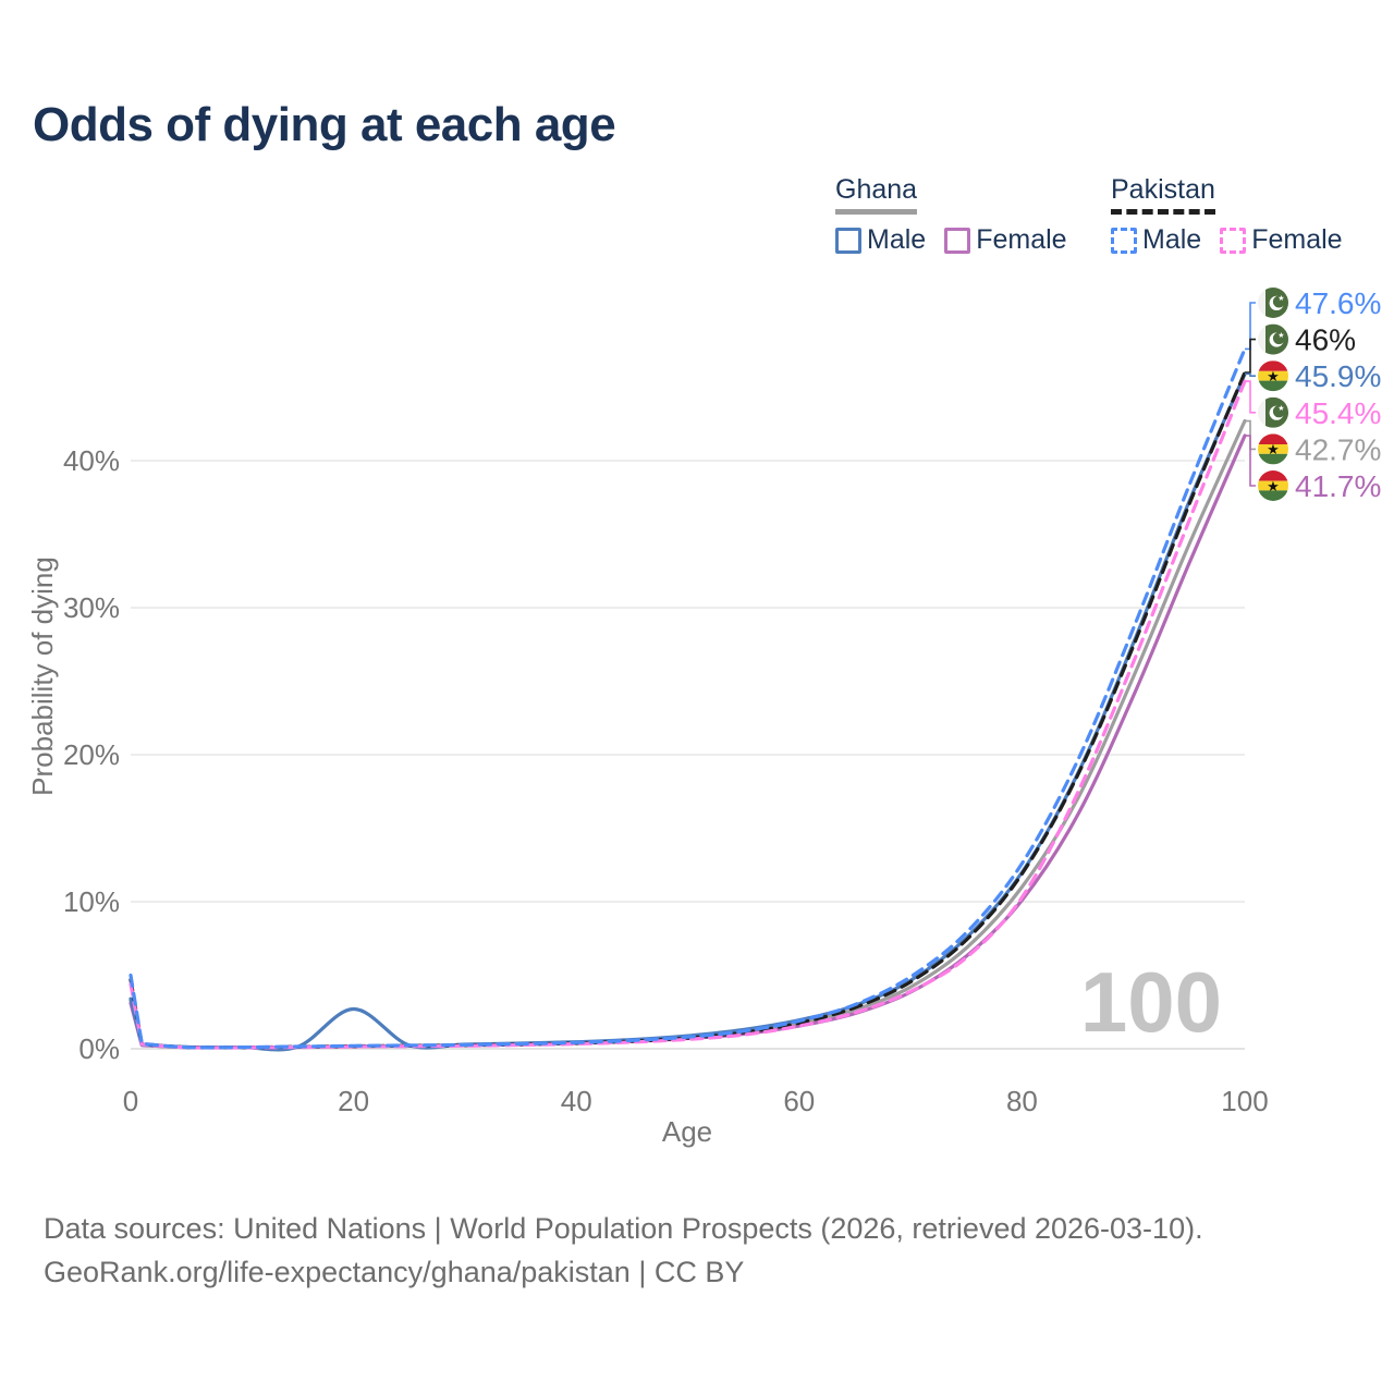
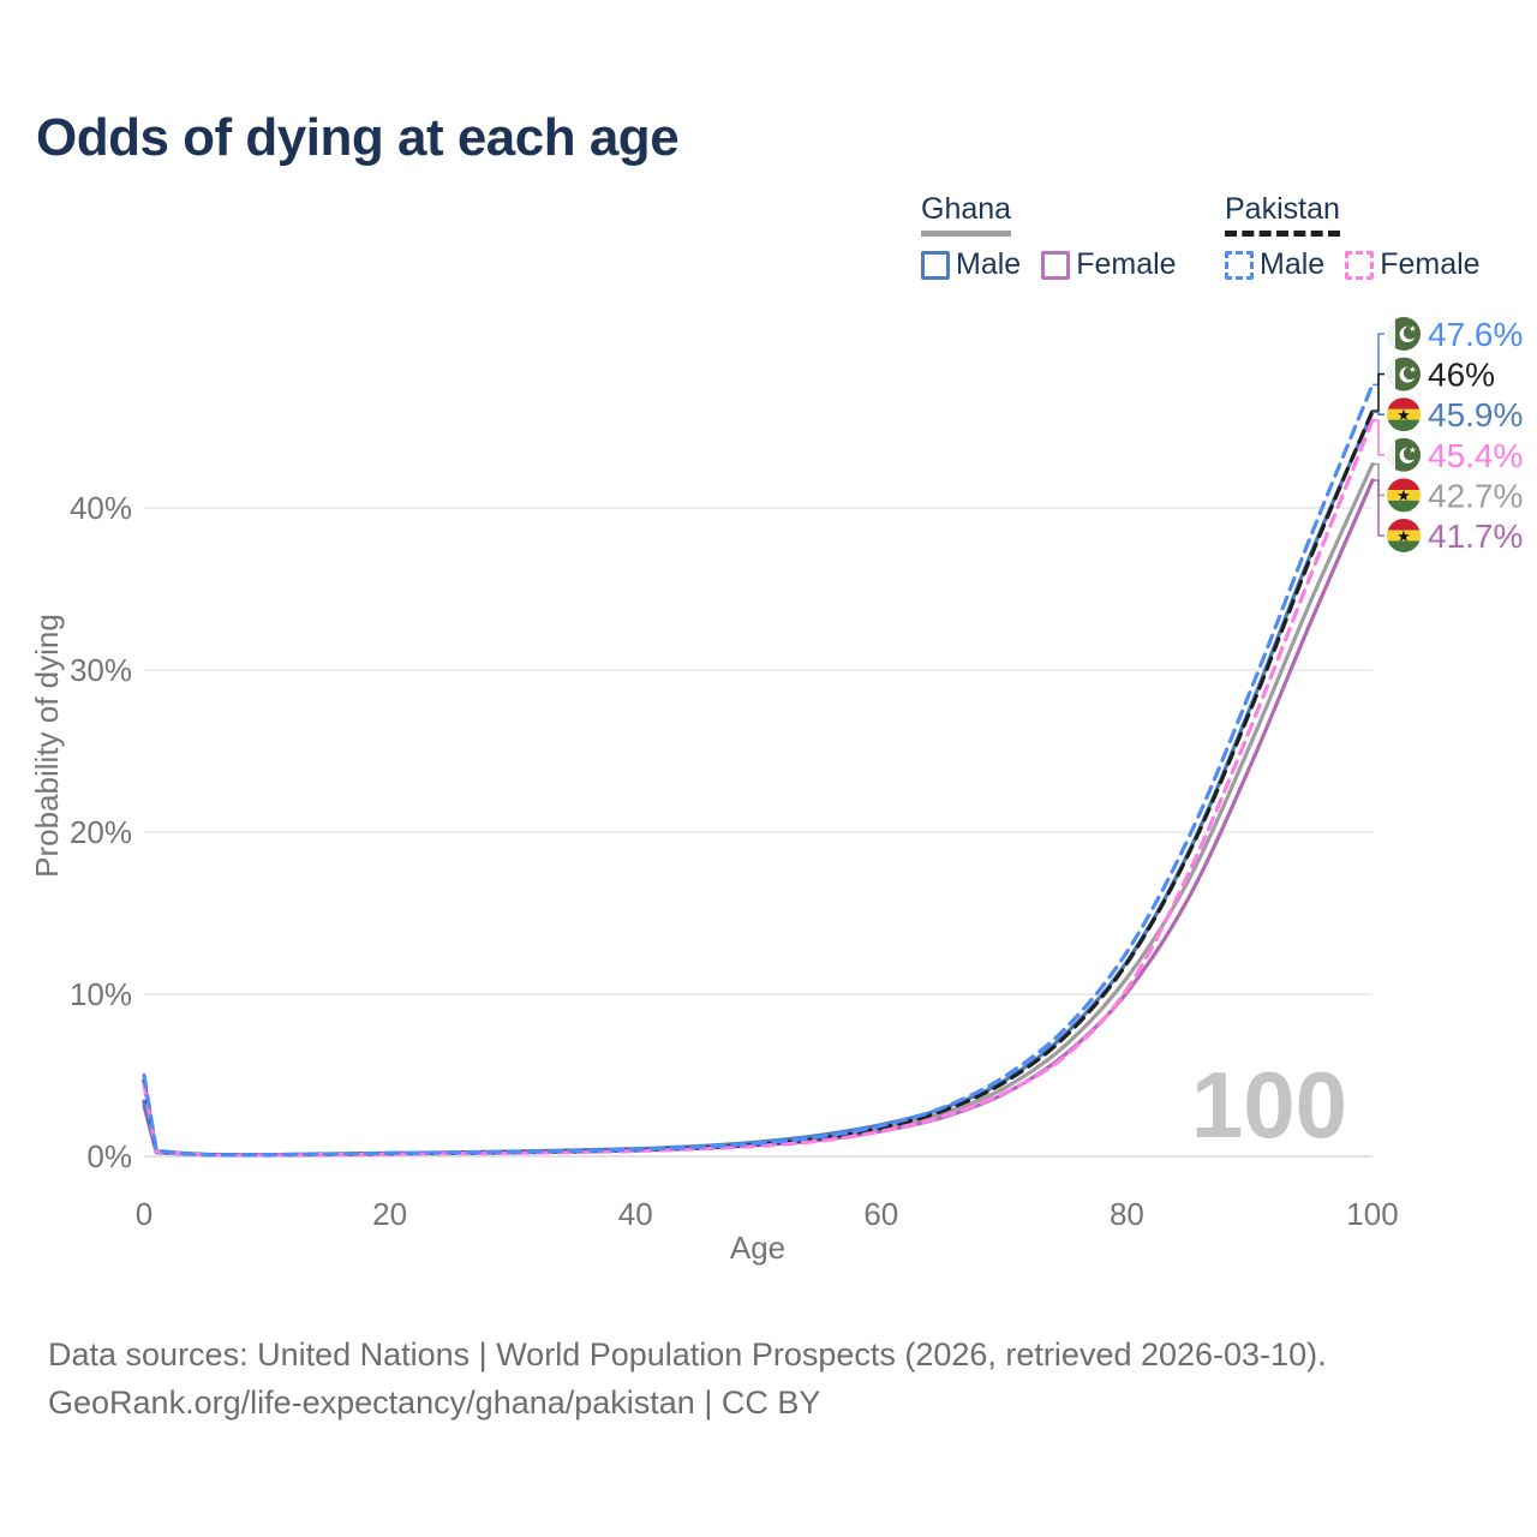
Ghana Male/20: 2.7% -> 0.2%
